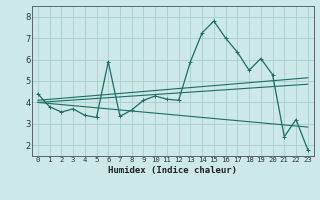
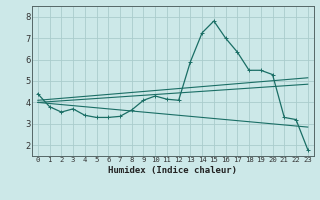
6: 5.90 -> 3.30
19: 6.05 -> 5.50
21: 2.40 -> 3.30
